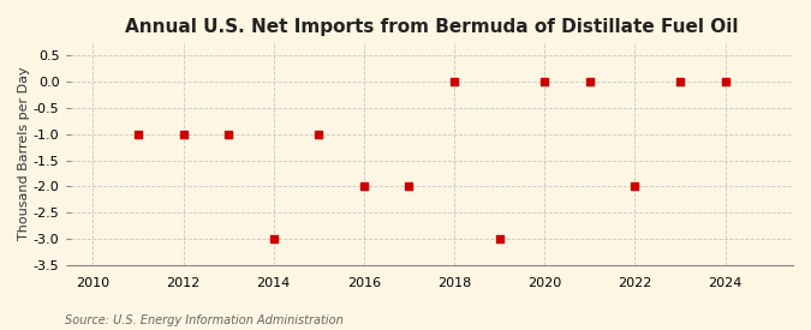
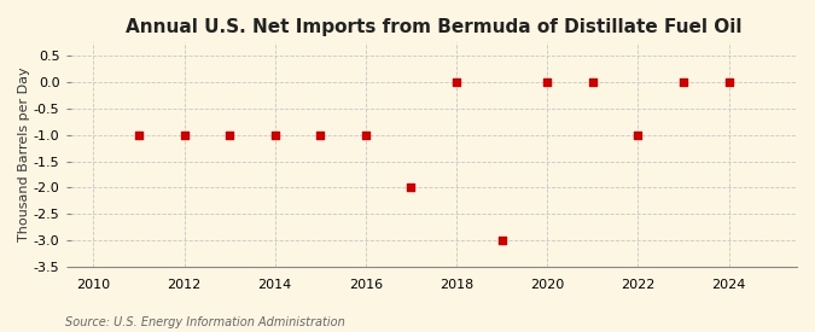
2014: -3 -> -1
2016: -2 -> -1
2022: -2 -> -1
